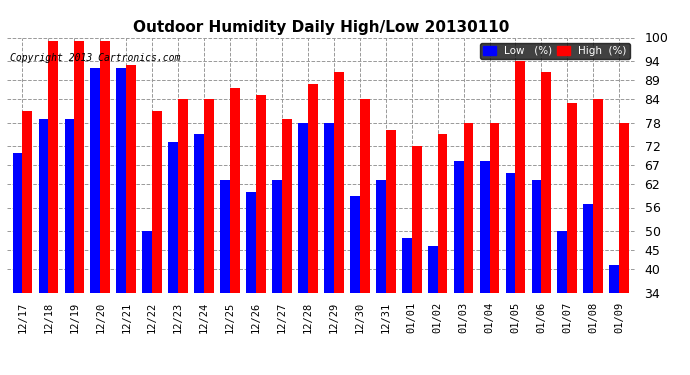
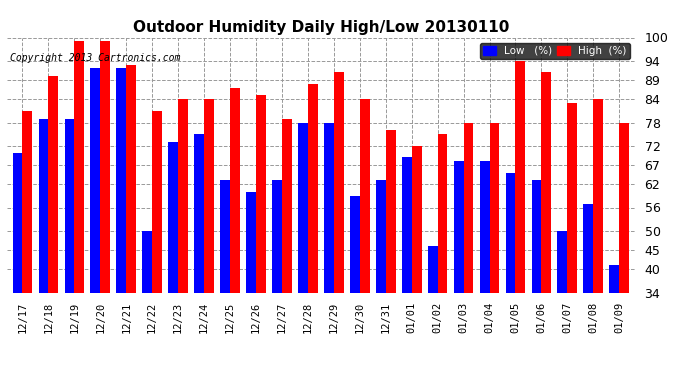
High (%)/12/18: 99 -> 90
Low (%)/01/01: 48 -> 69
